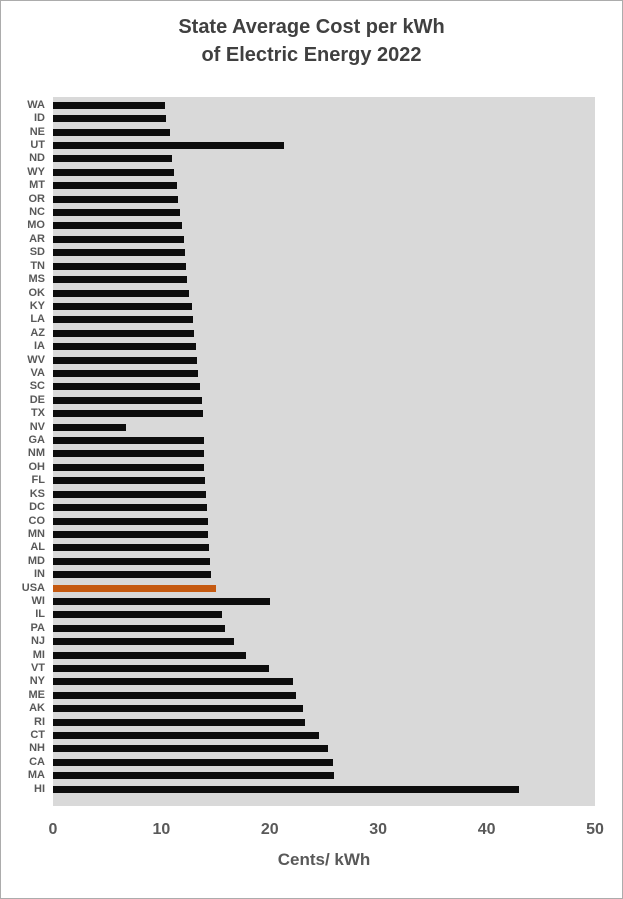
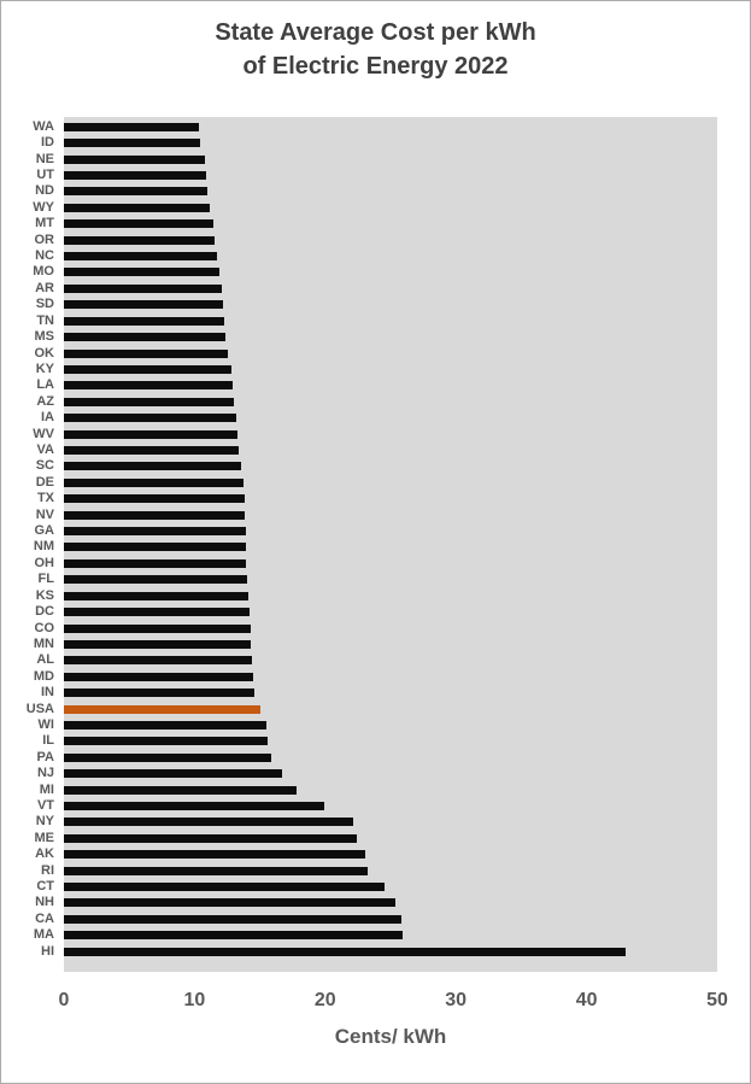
UT: 21.3 -> 10.9
NV: 6.7 -> 13.8
WI: 20.0 -> 15.5
